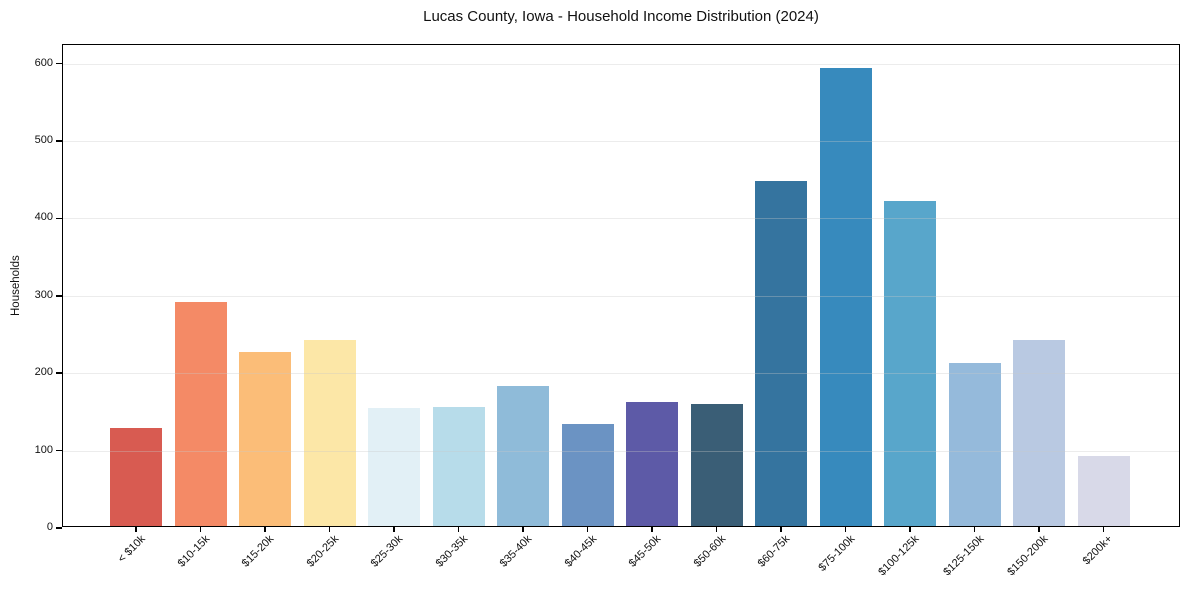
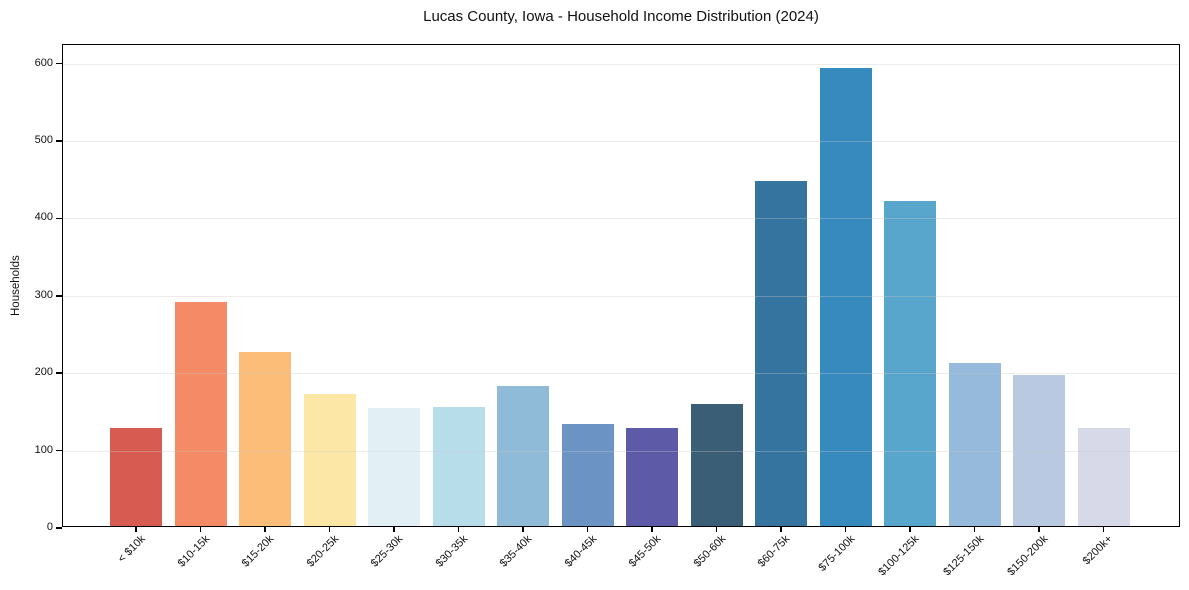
$20-25k: 240 -> 170
$45-50k: 160 -> 130
$150-200k: 240 -> 200
$200k+: 90 -> 130
